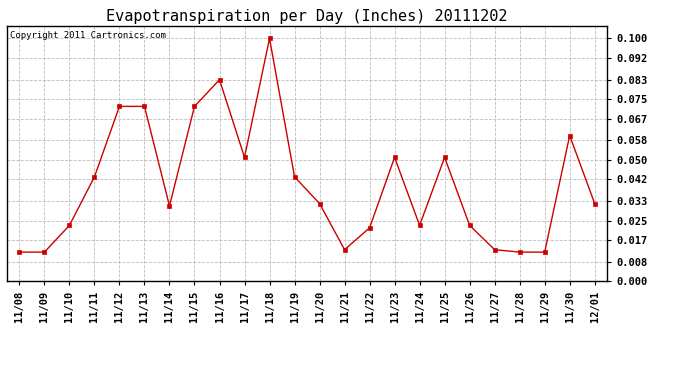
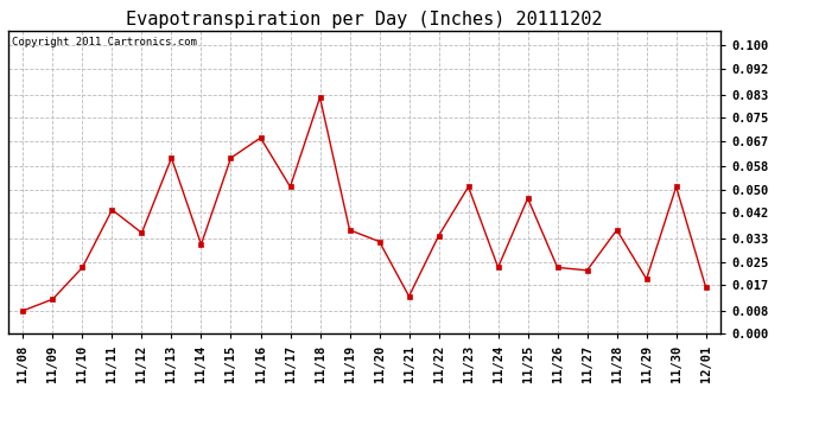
11/08: 0.012 -> 0.008
11/12: 0.072 -> 0.035
11/13: 0.072 -> 0.061
11/15: 0.072 -> 0.061
11/16: 0.083 -> 0.068
11/18: 0.100 -> 0.082
11/19: 0.043 -> 0.036
11/22: 0.022 -> 0.034
11/25: 0.051 -> 0.047
11/27: 0.013 -> 0.022
11/28: 0.012 -> 0.036
11/29: 0.012 -> 0.019
11/30: 0.060 -> 0.051
12/01: 0.032 -> 0.016
